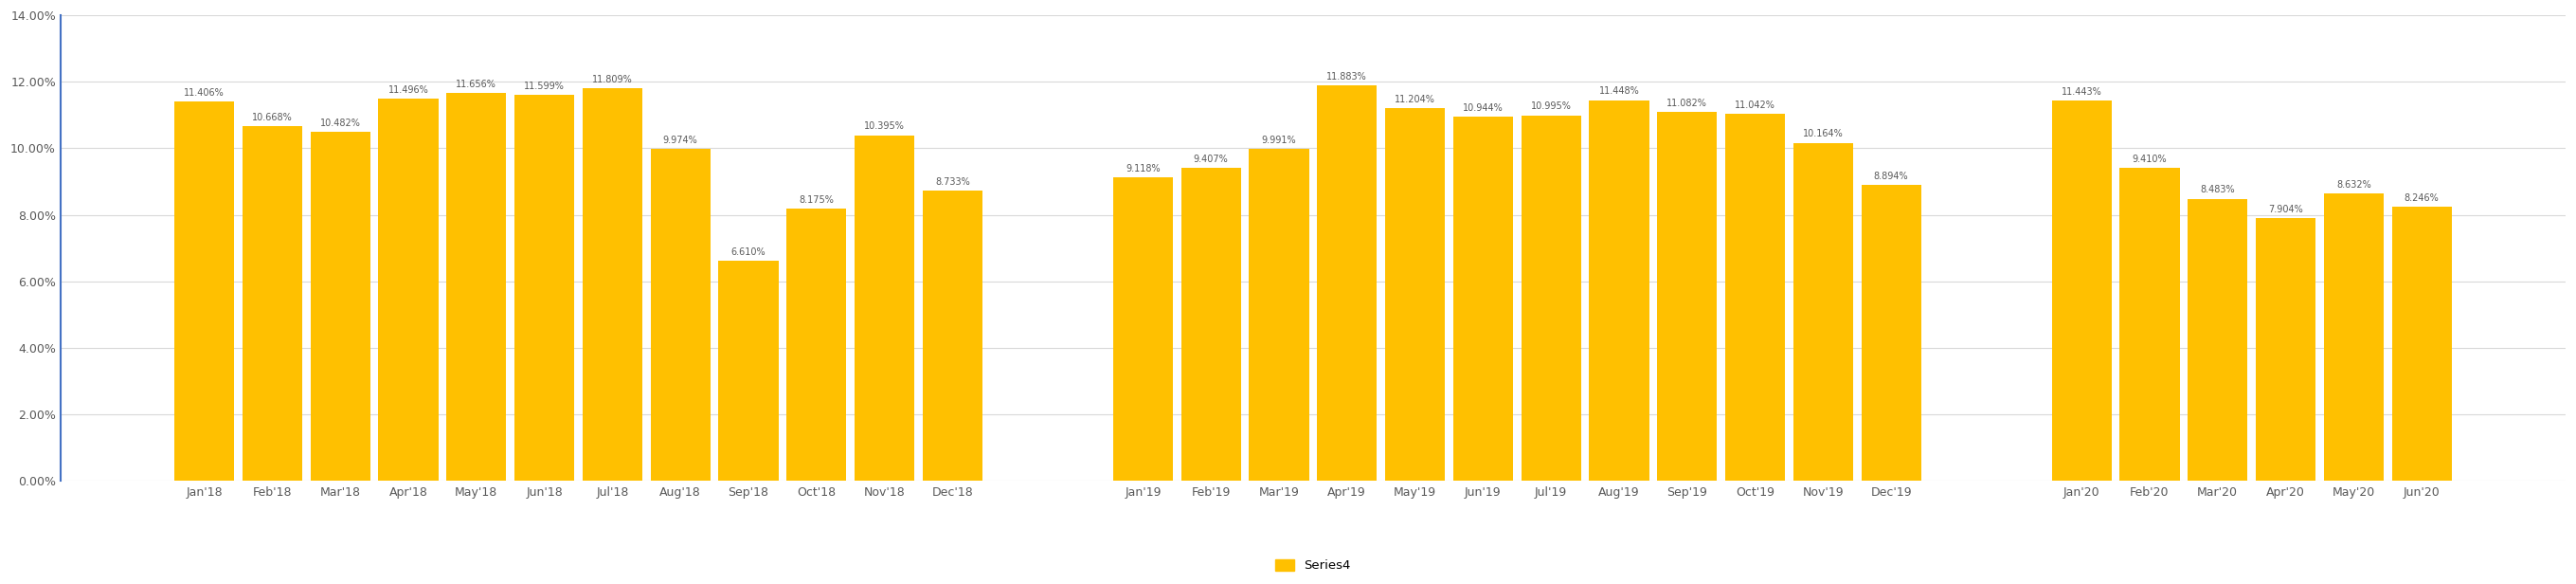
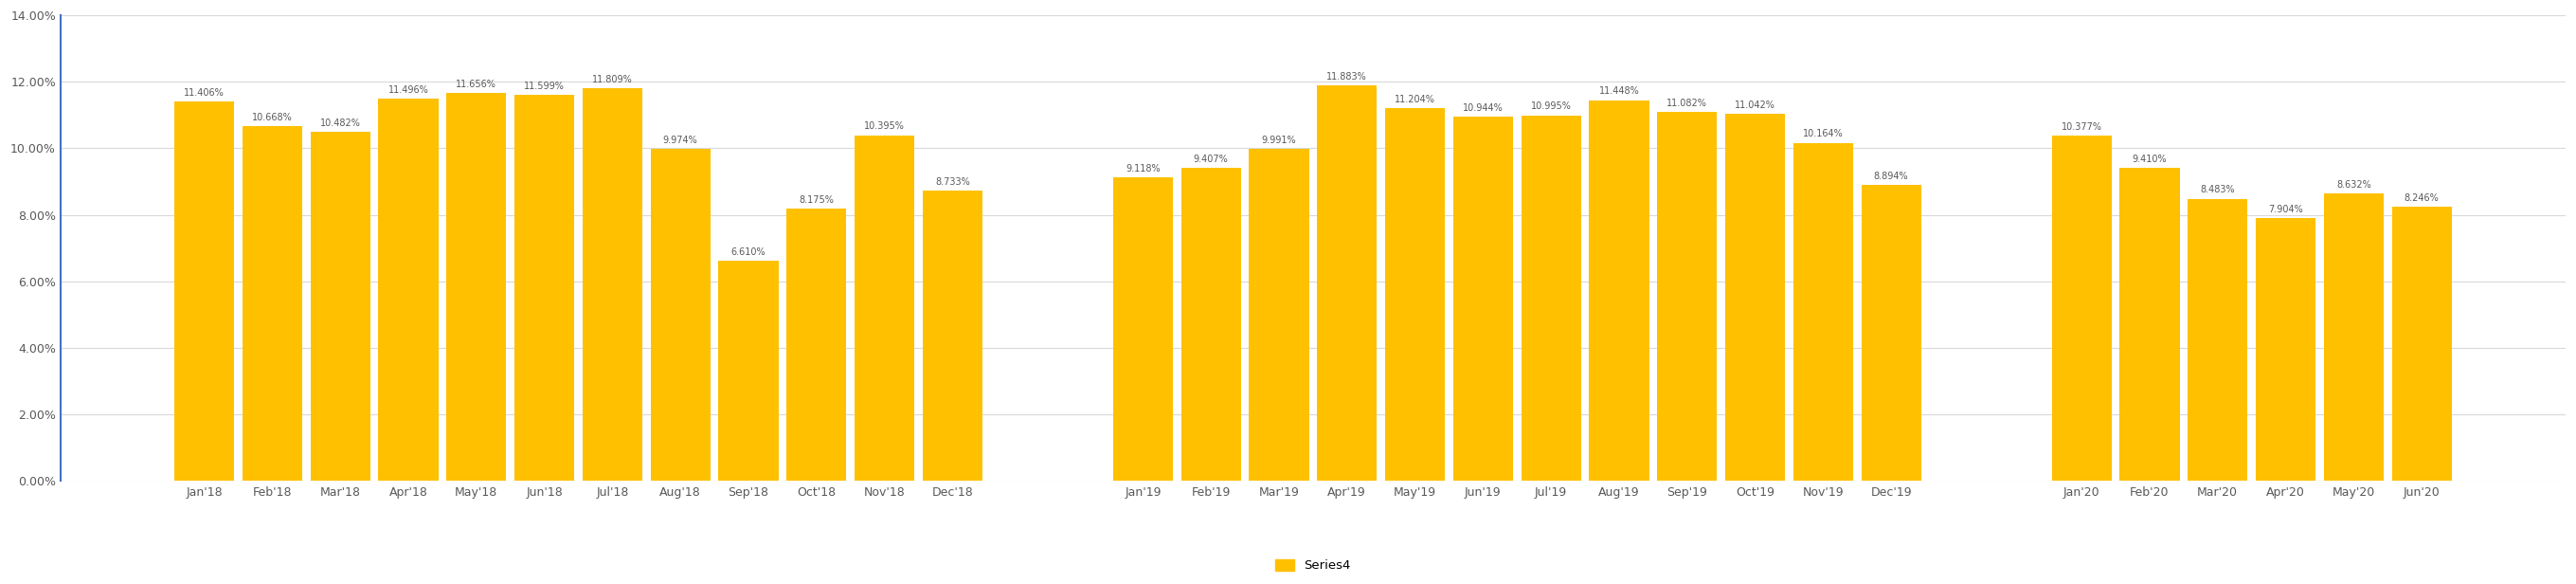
Jan'20: 11.443% -> 10.377%
